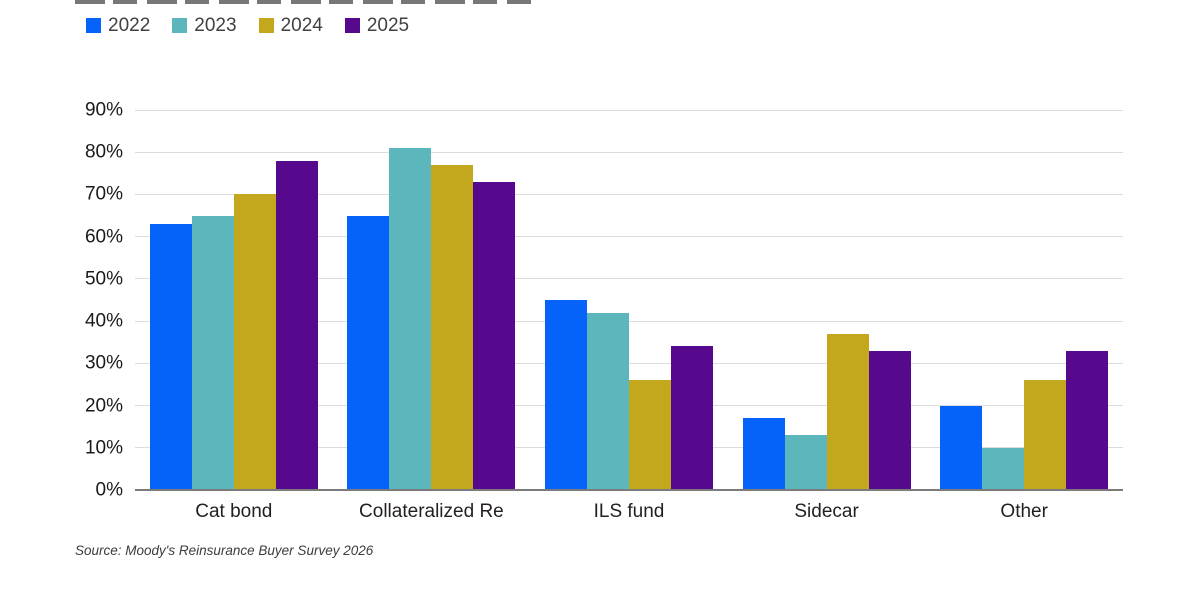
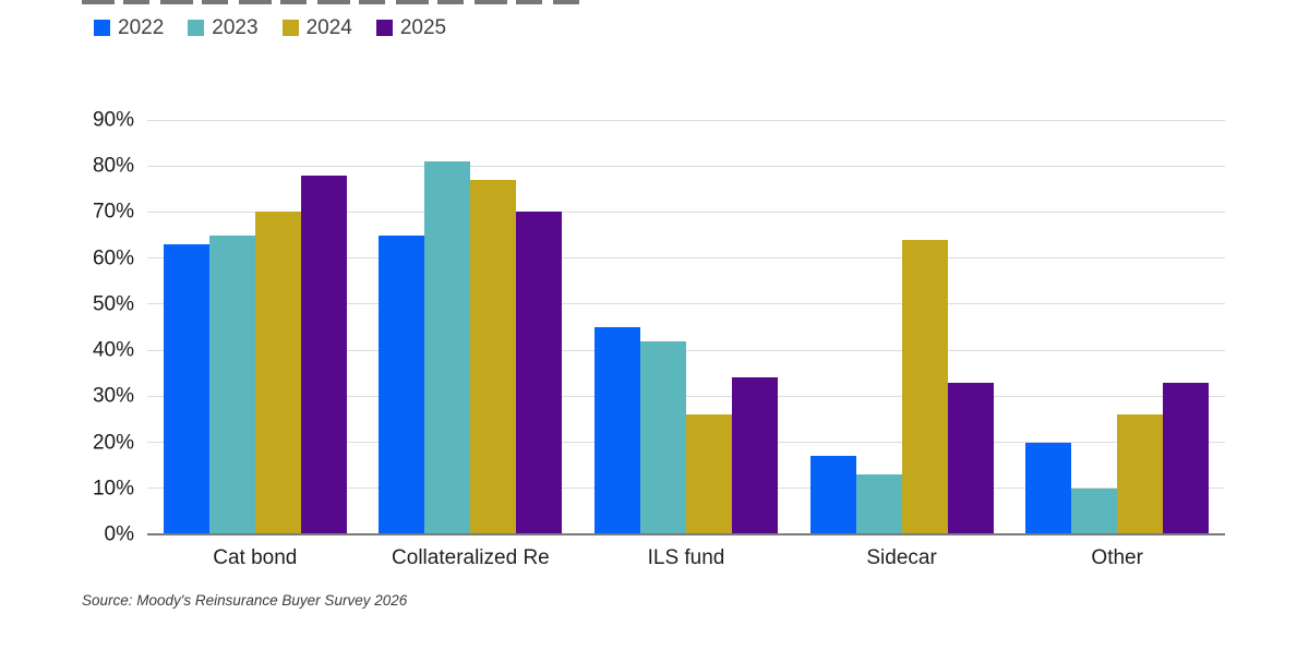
2025/Collateralized Re: 73% -> 70%
2024/Sidecar: 37% -> 64%
